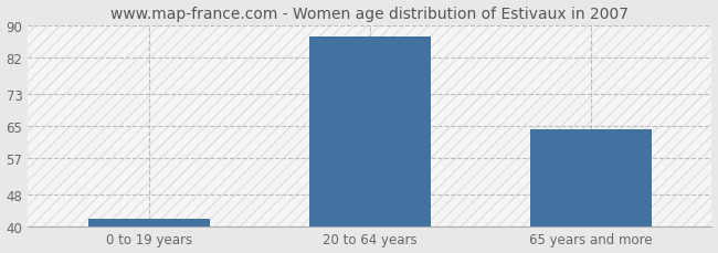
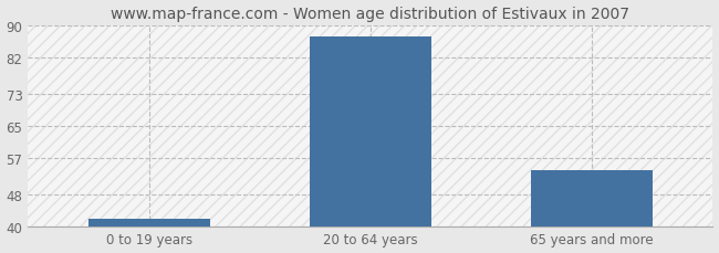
65 years and more: 64 -> 54
